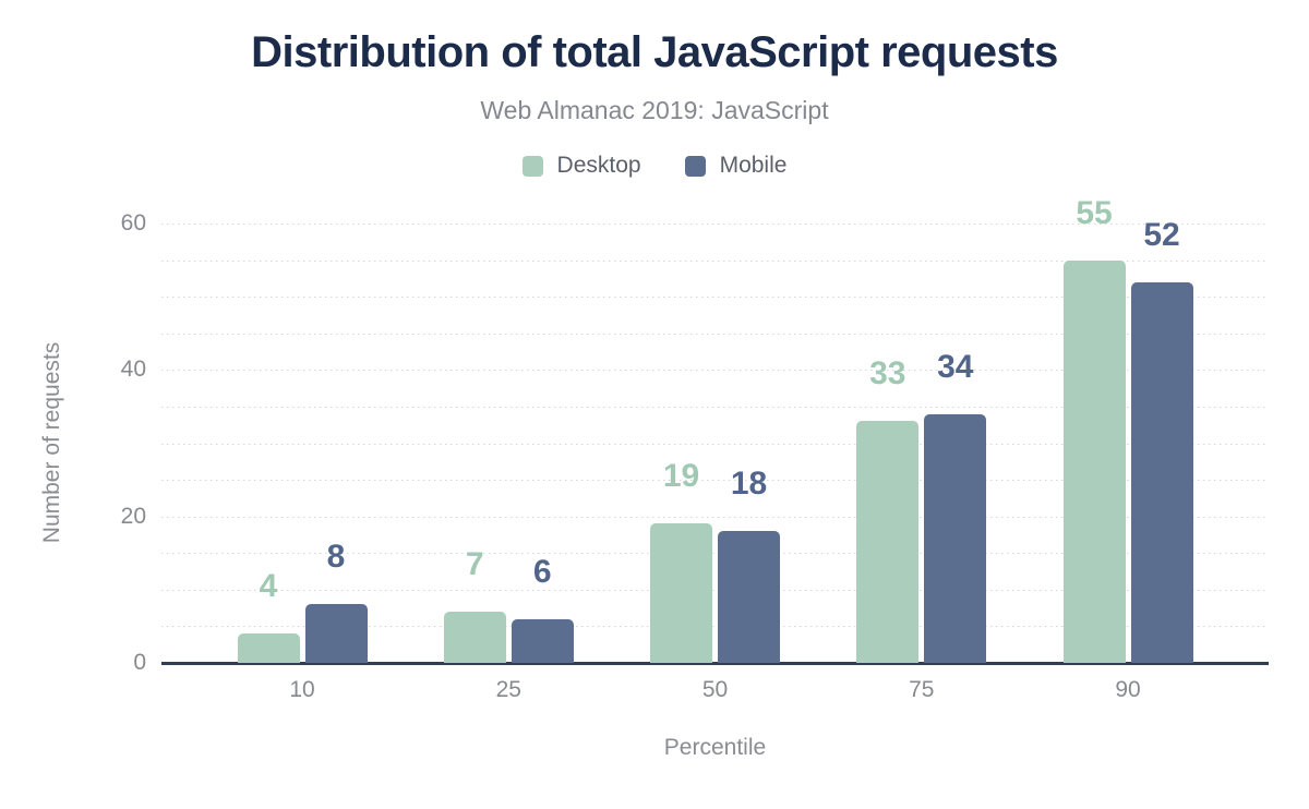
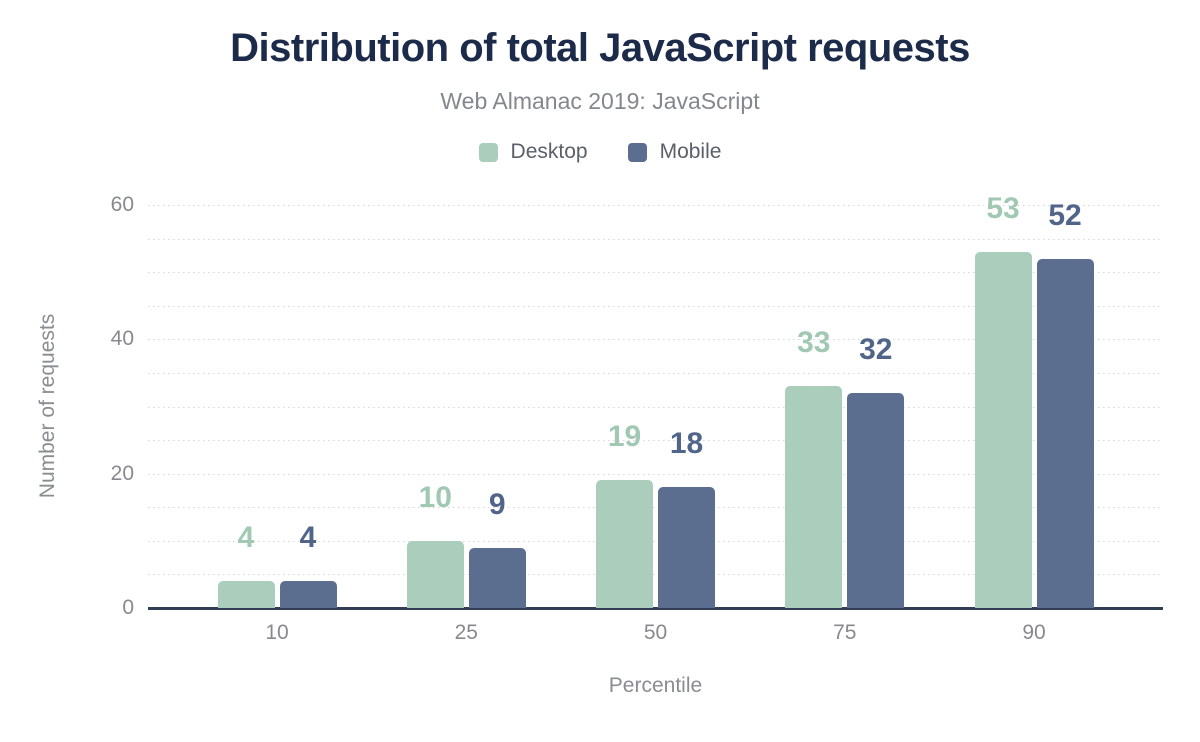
Mobile/10: 8 -> 4
Desktop/25: 7 -> 10
Mobile/25: 6 -> 9
Mobile/75: 34 -> 32
Desktop/90: 55 -> 53
